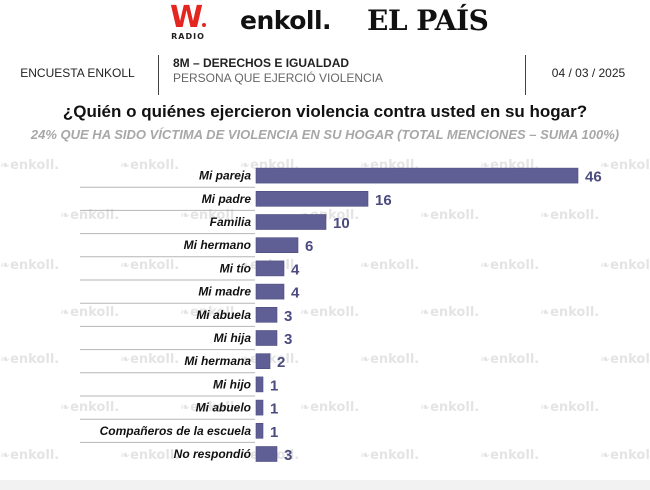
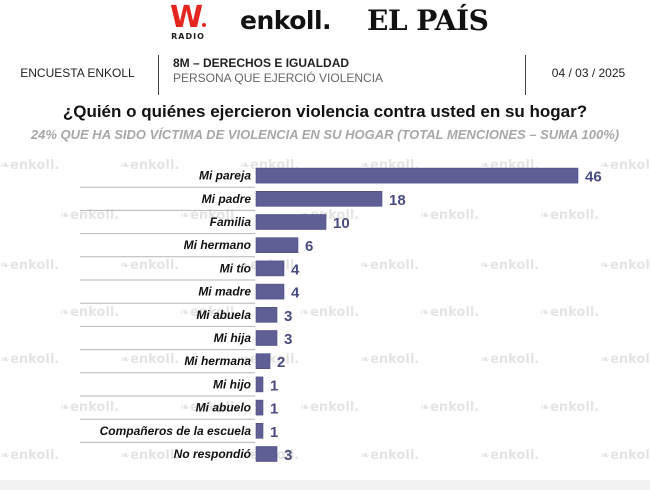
Mi padre: 16 -> 18
